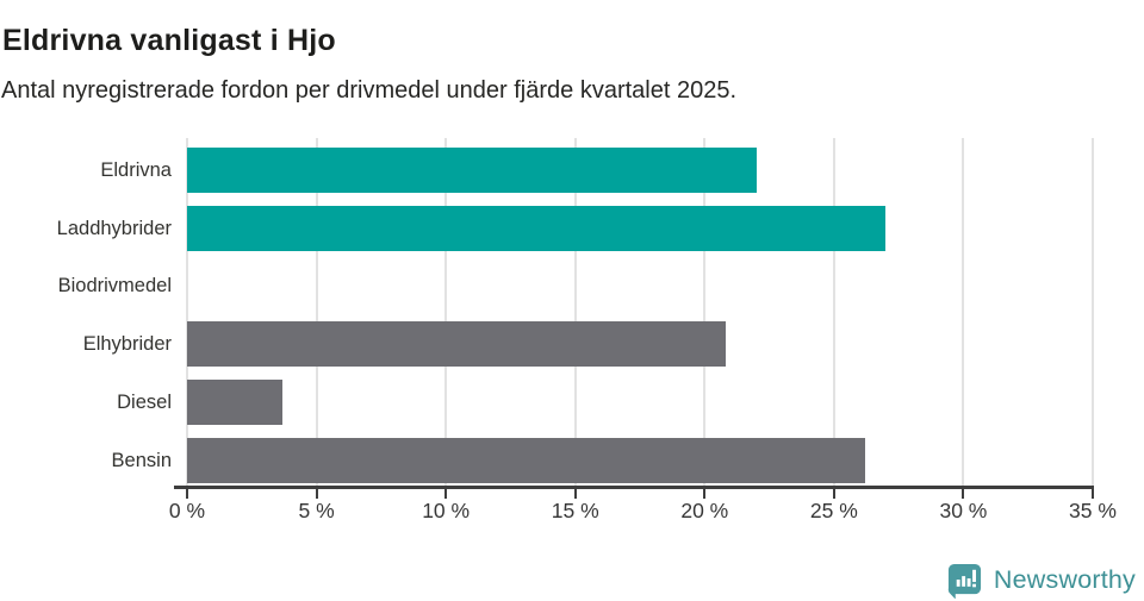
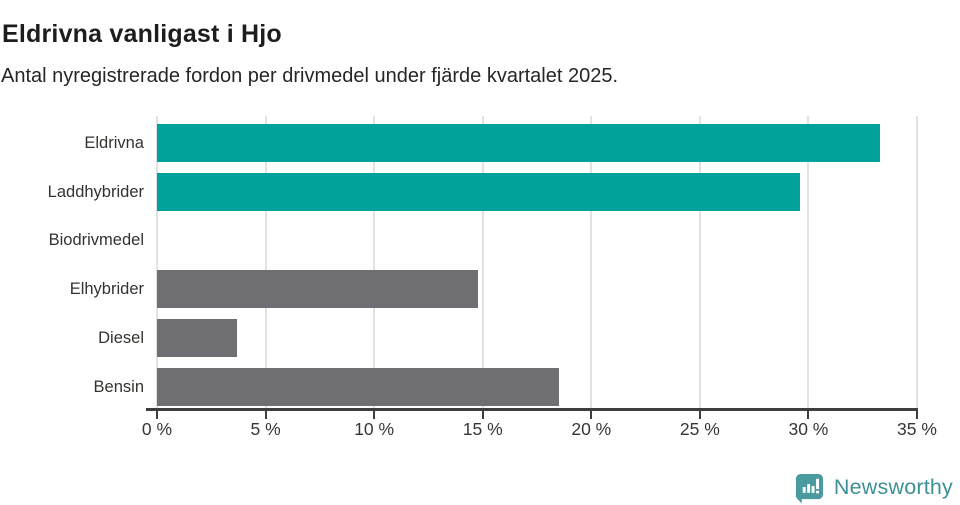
Eldrivna: 22.0% -> 33.3%
Laddhybrider: 27.0% -> 29.6%
Elhybrider: 20.8% -> 14.8%
Bensin: 26.2% -> 18.5%
